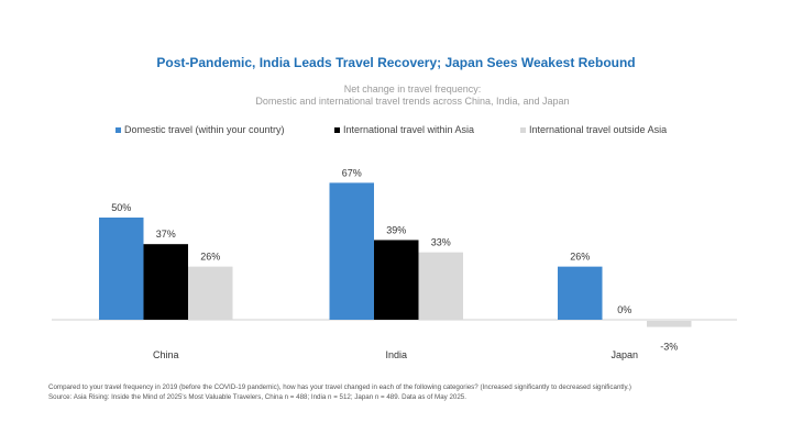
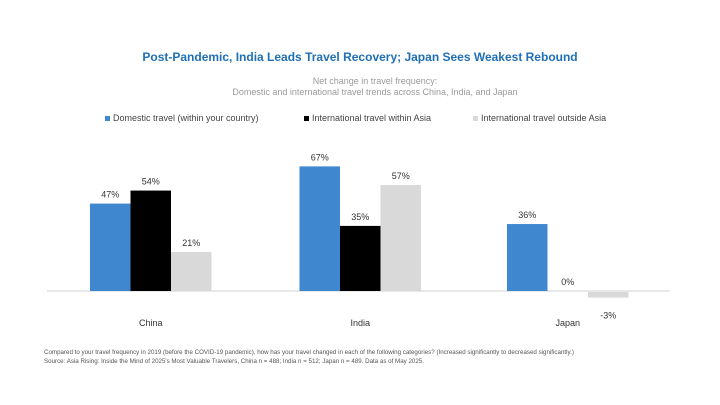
Domestic travel (within your country)/China: 50% -> 47%
International travel within Asia/China: 37% -> 54%
International travel outside Asia/China: 26% -> 21%
International travel within Asia/India: 39% -> 35%
International travel outside Asia/India: 33% -> 57%
Domestic travel (within your country)/Japan: 26% -> 36%
